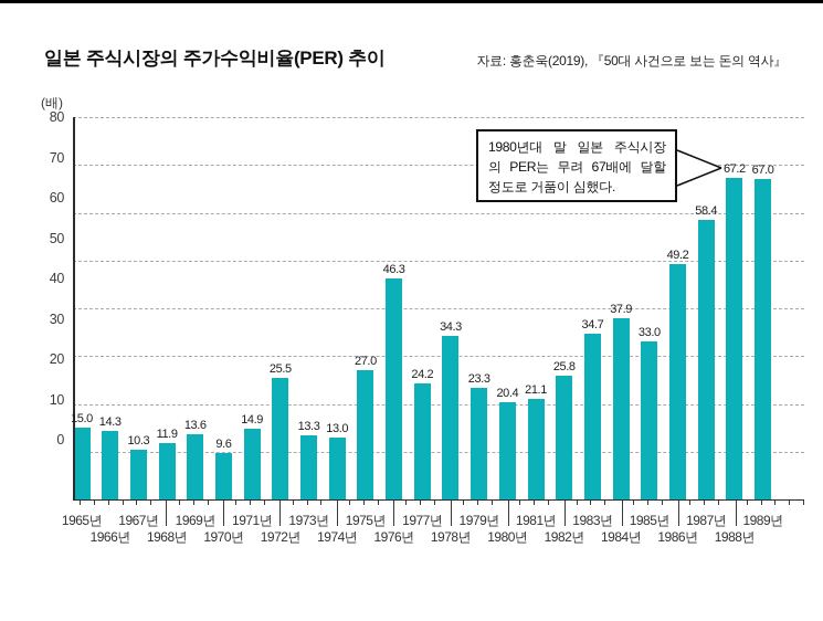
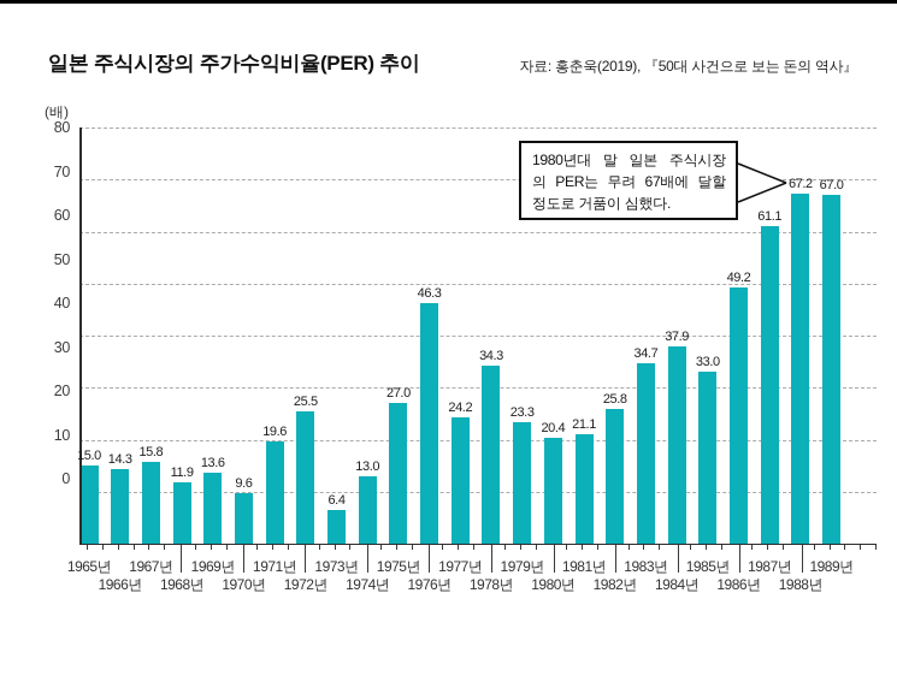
1967년: 10.3 -> 15.8
1971년: 14.9 -> 19.6
1973년: 13.3 -> 6.4
1987년: 58.4 -> 61.1
